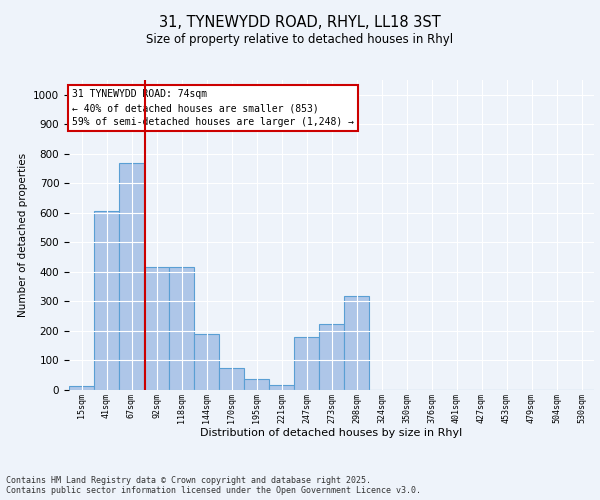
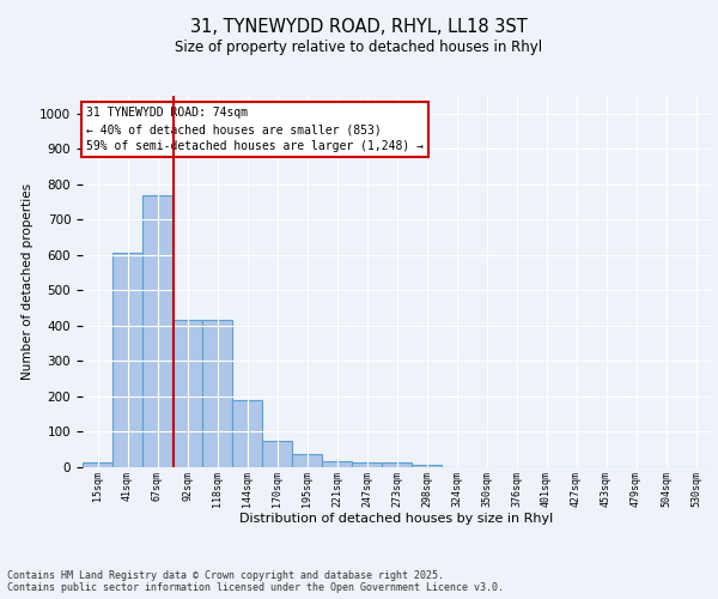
247sqm: 180 -> 15
273sqm: 225 -> 13
298sqm: 320 -> 8
